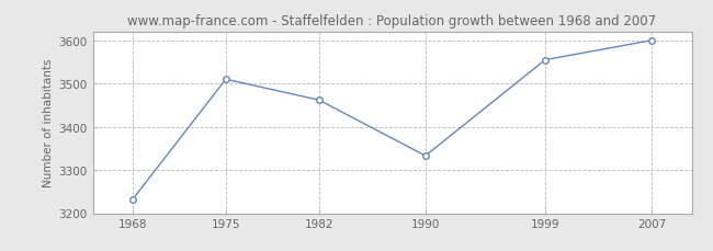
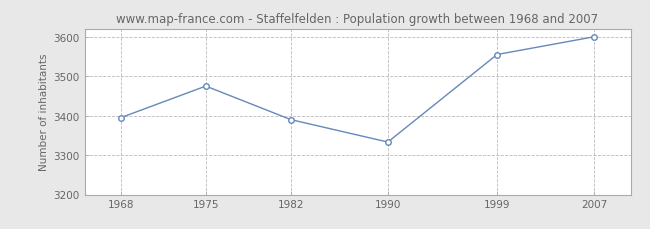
1968: 3232 -> 3395
1975: 3510 -> 3475
1982: 3462 -> 3390
